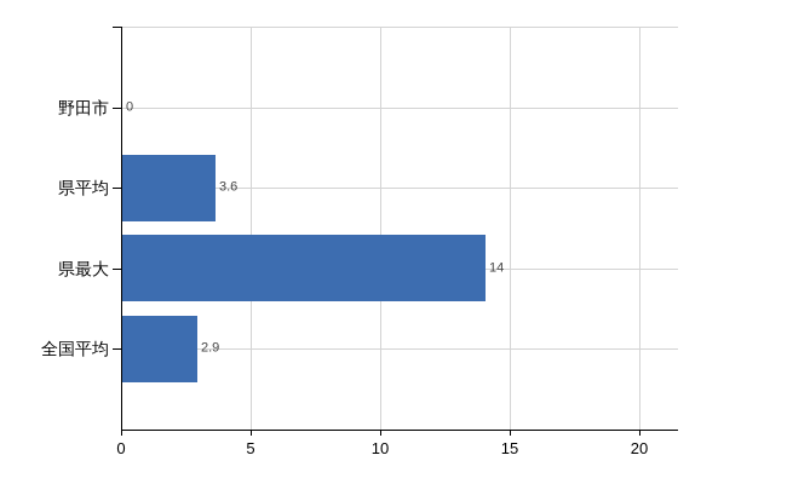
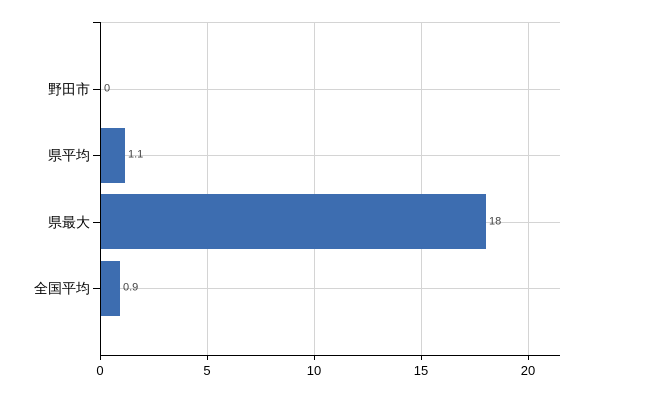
県平均: 3.6 -> 1.1
県最大: 14 -> 18
全国平均: 2.9 -> 0.9
